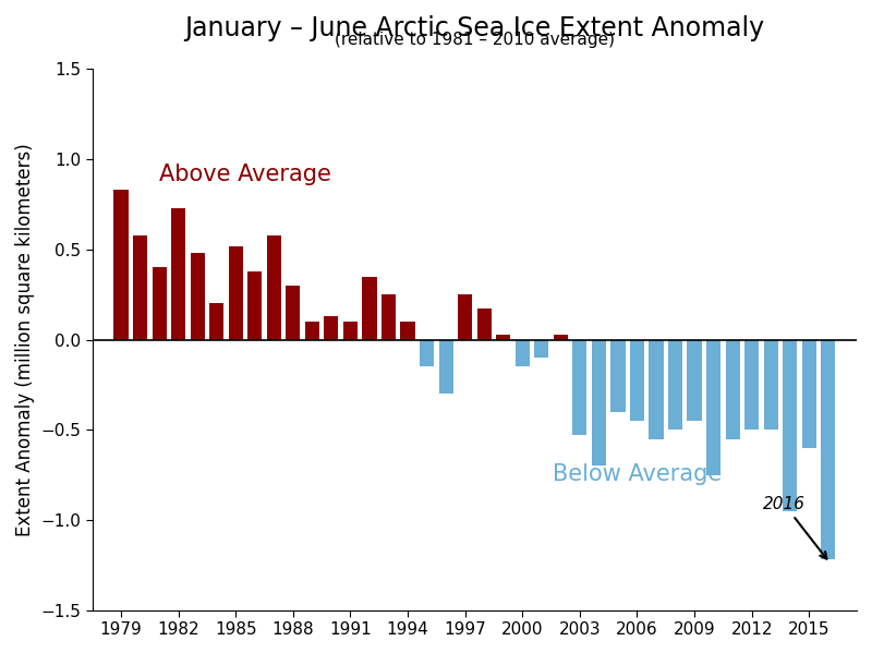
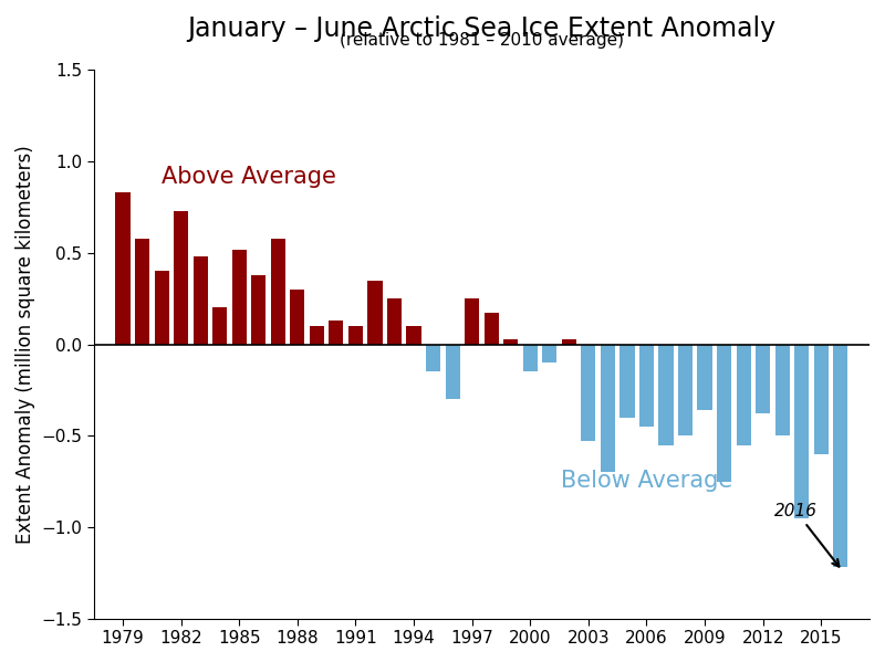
2009: -0.45 -> -0.36
2012: -0.50 -> -0.38
